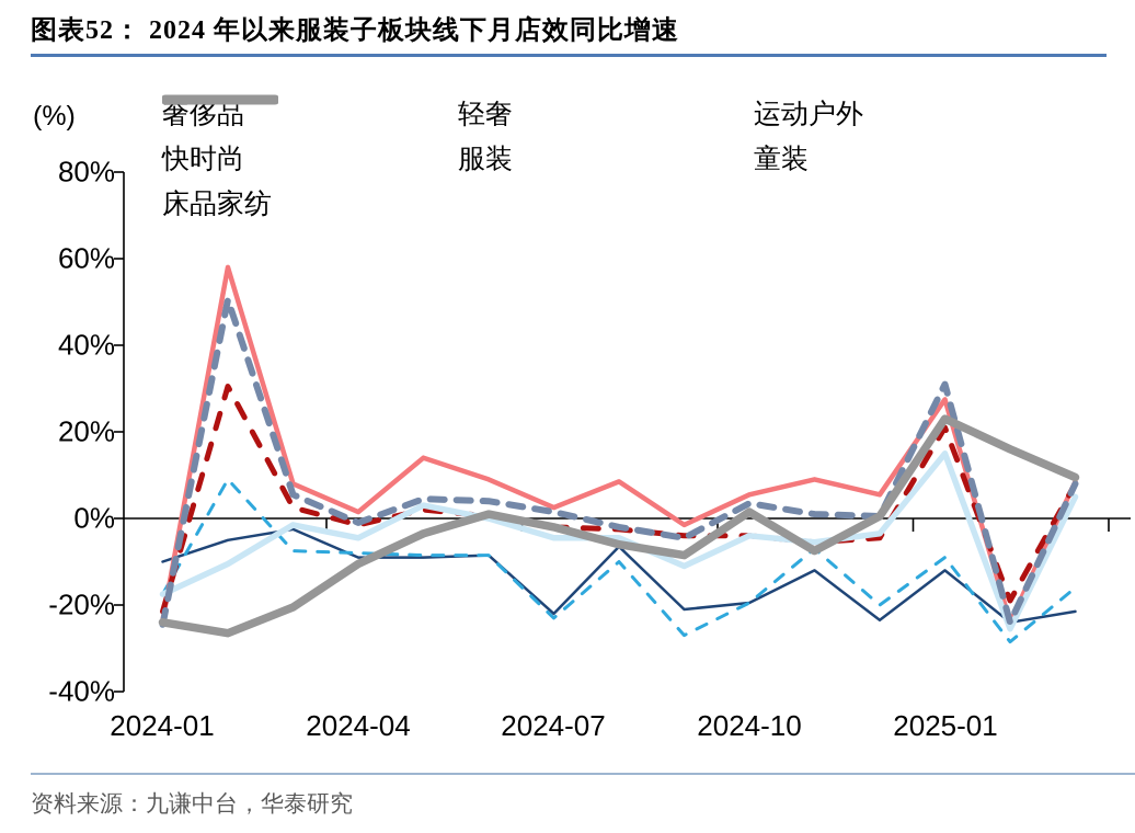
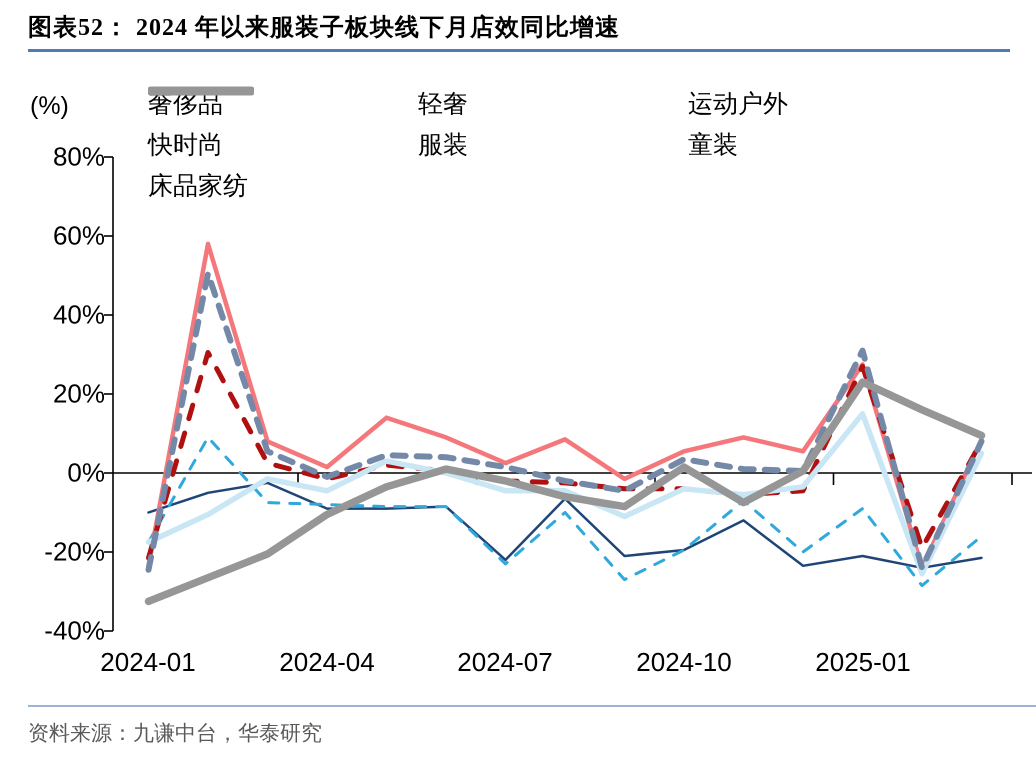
床品家纺/2024-01: -24% -> -32%
奢侈品/2025-01: -12% -> -21%
快时尚/2025-01: 21% -> 27%
